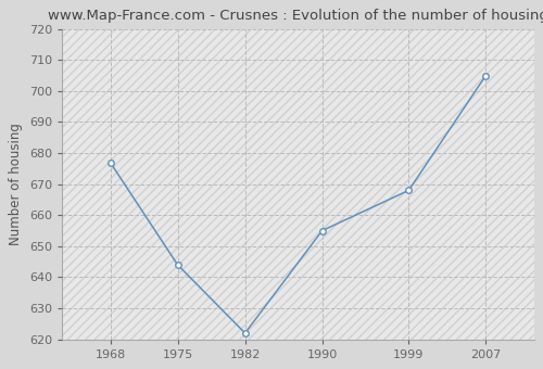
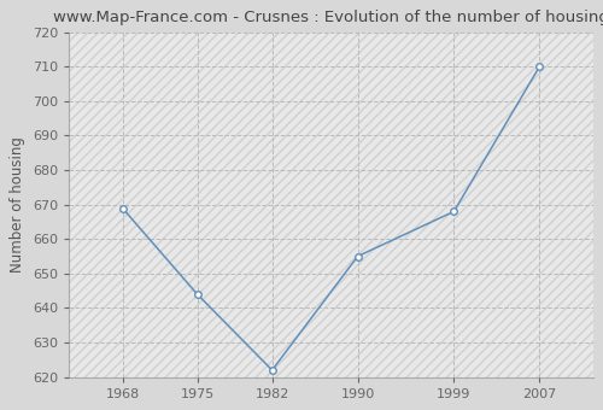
1968: 677 -> 669
2007: 705 -> 710
